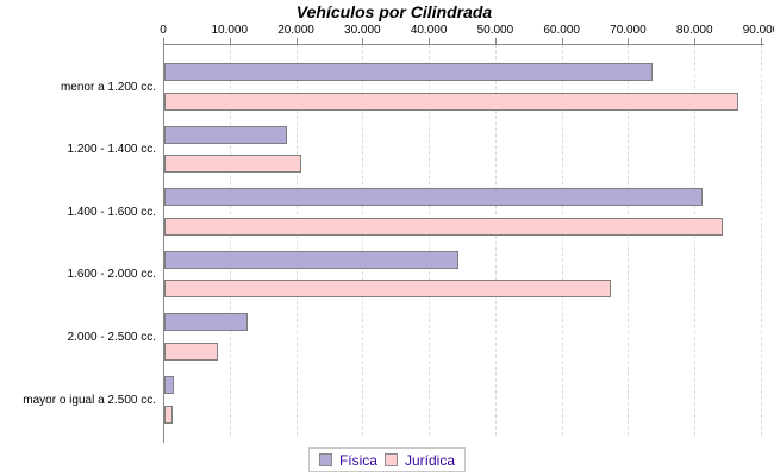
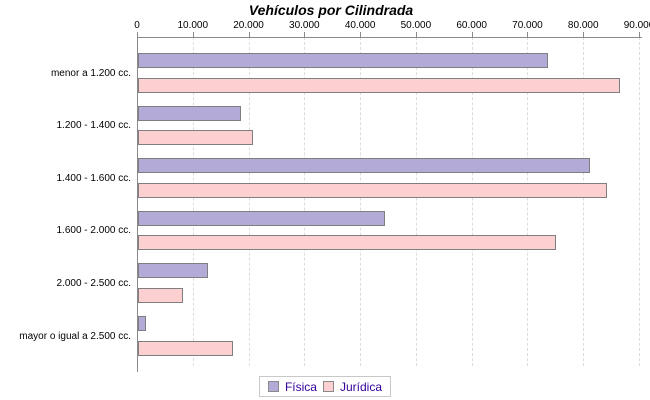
Jurídica/1.600 - 2.000 cc.: 67000 -> 75000
Jurídica/mayor o igual a 2.500 cc.: 1000 -> 17000
